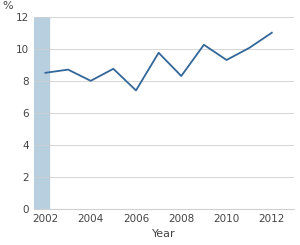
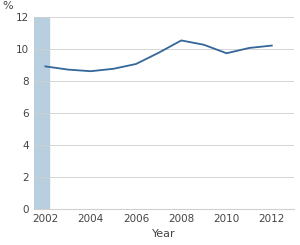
2002: 8.5 -> 8.9
2004: 8.0 -> 8.6
2006: 7.4 -> 9.1
2008: 8.3 -> 10.5
2010: 9.3 -> 9.7
2012: 11.0 -> 10.2
